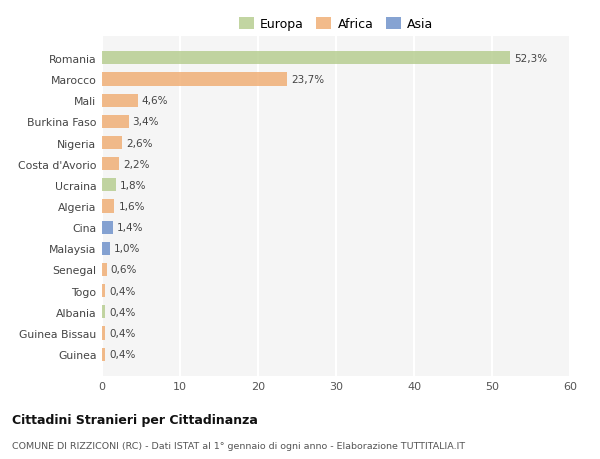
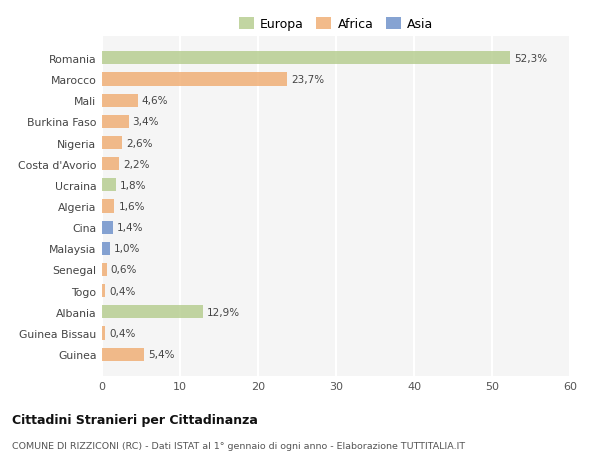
Albania: 0,4% -> 12,9%
Guinea: 0,4% -> 5,4%
